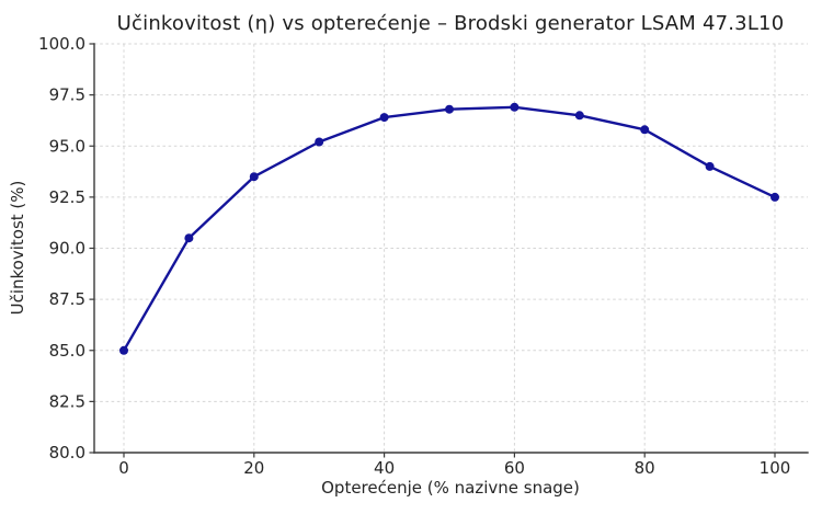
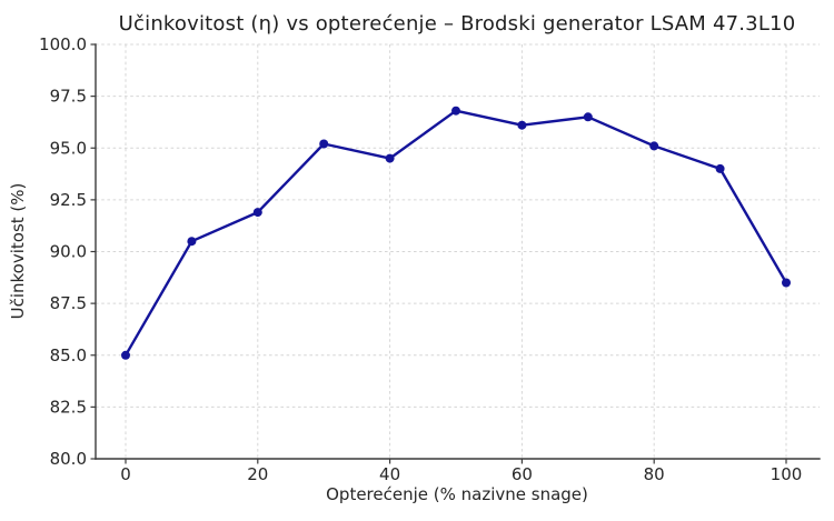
20: 93.5 -> 91.9
40: 96.4 -> 94.5
60: 96.9 -> 96.1
80: 95.8 -> 95.1
100: 92.5 -> 88.5
